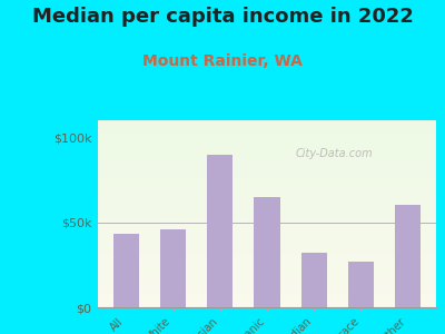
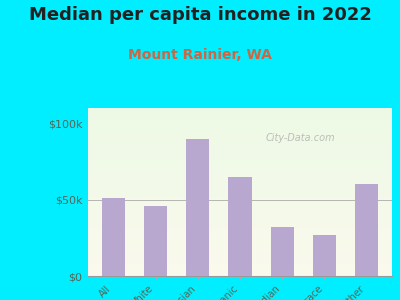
All: $43k -> $51k
